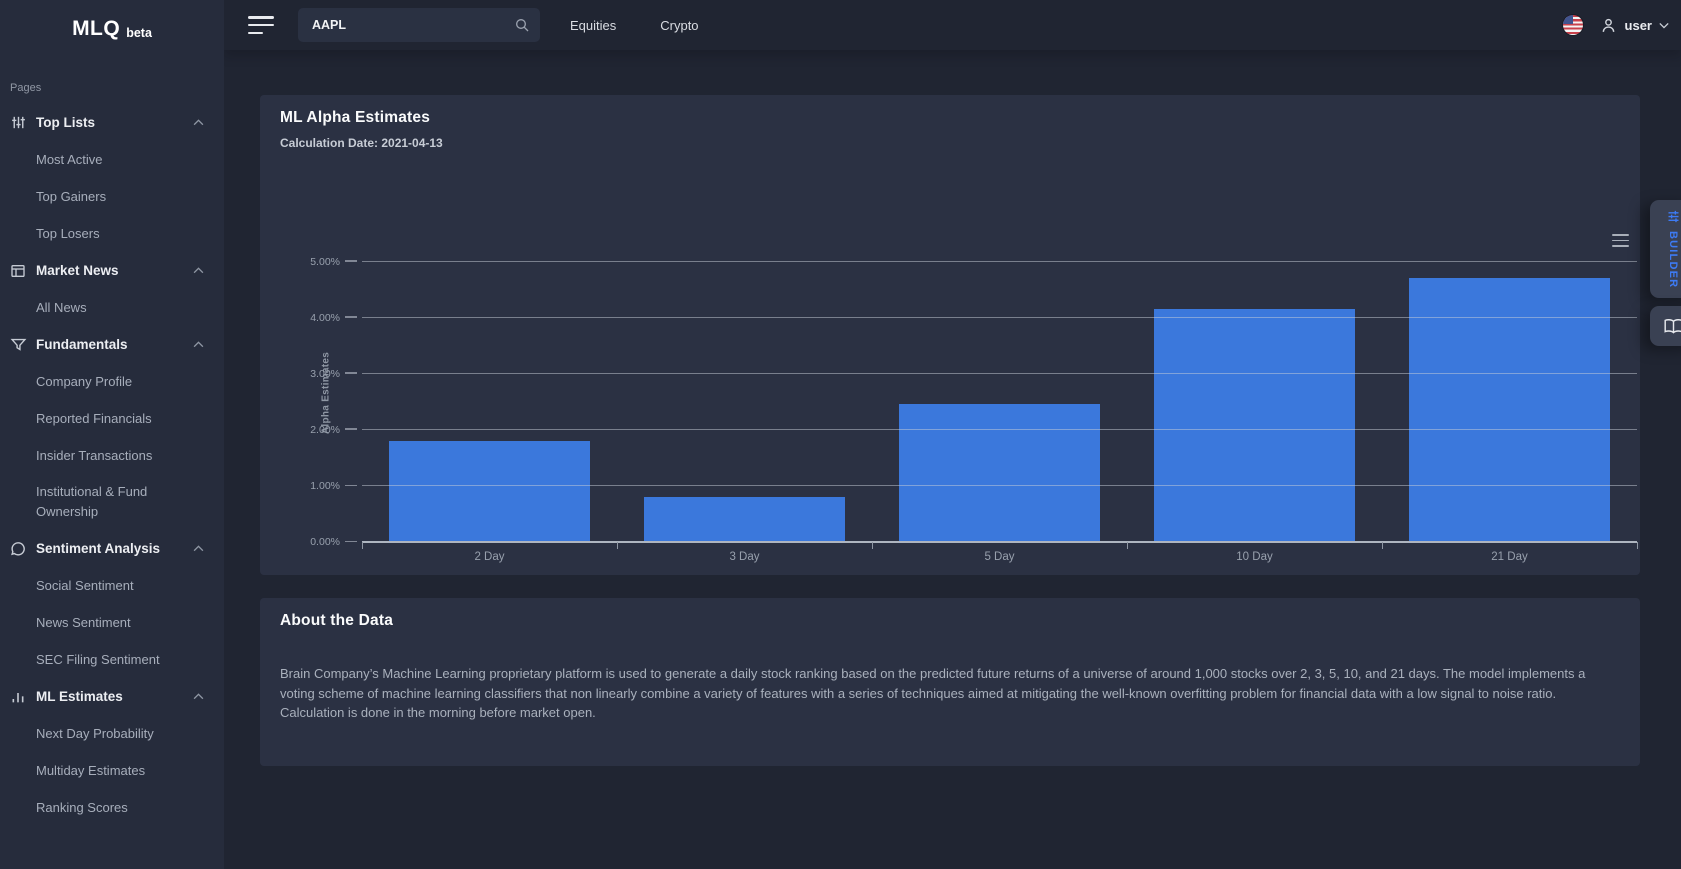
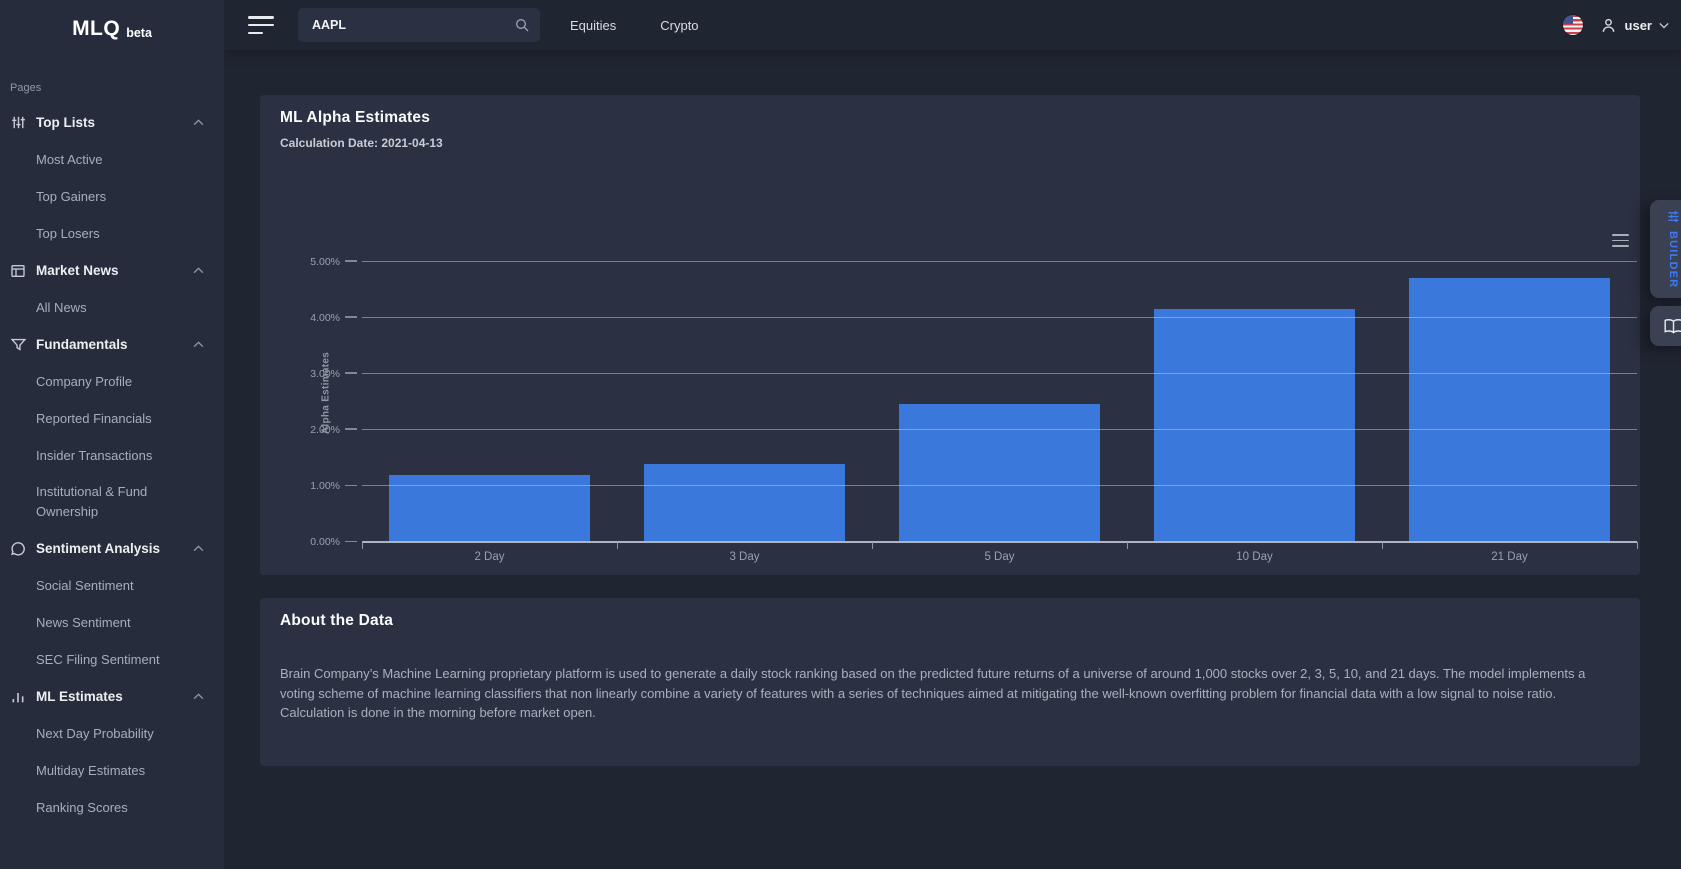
2 Day: 1.8% -> 1.2%
3 Day: 0.8% -> 1.4%
